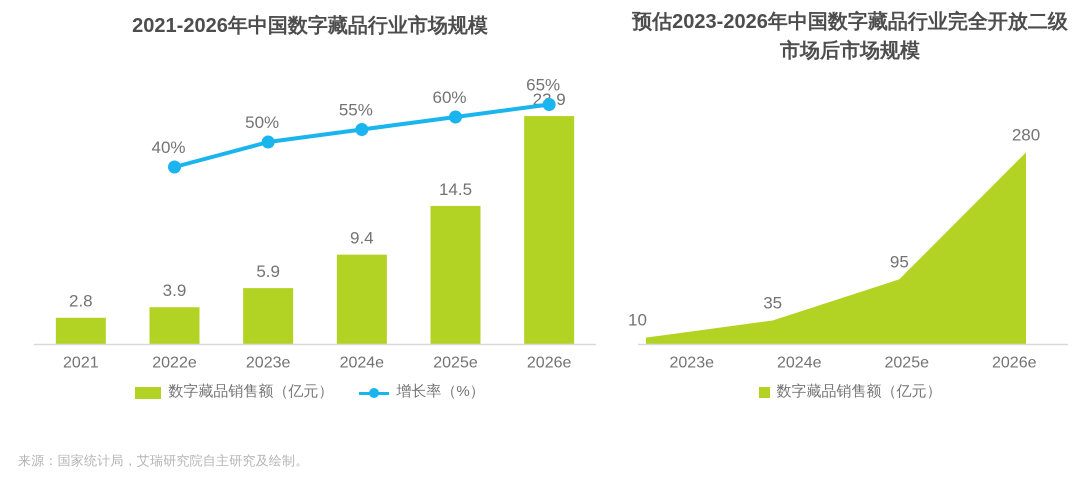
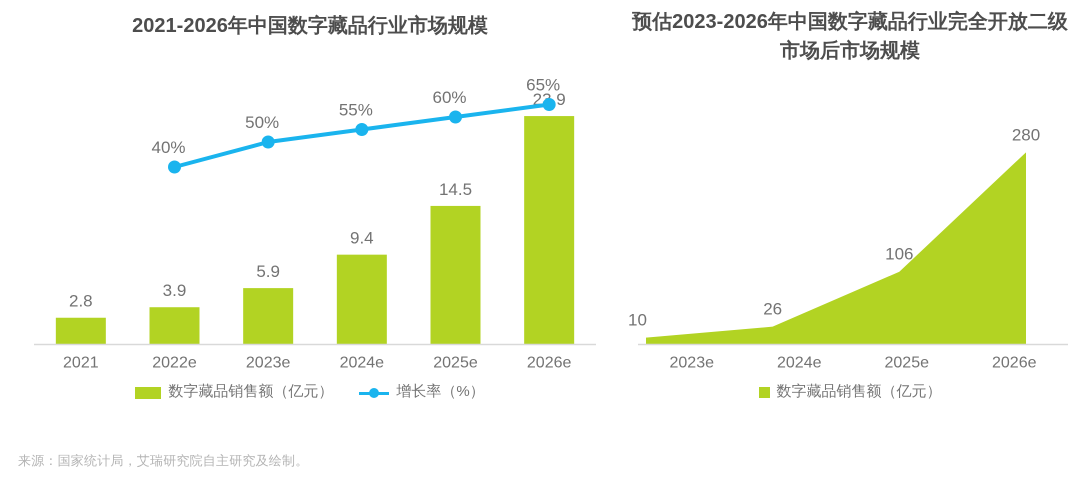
预估2023-2026年中国数字藏品行业完全开放二级市场后市场规模/2024e: 35 -> 26
预估2023-2026年中国数字藏品行业完全开放二级市场后市场规模/2025e: 95 -> 106
